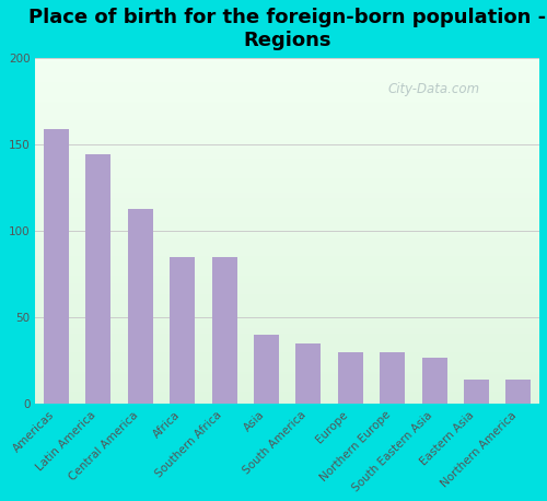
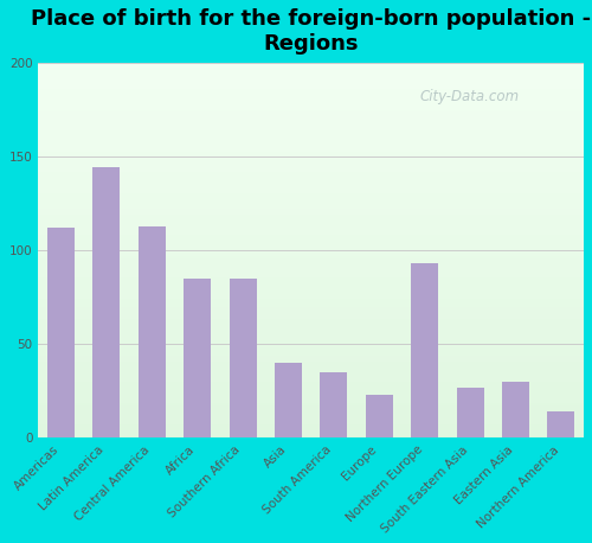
Americas: 159 -> 112
Europe: 30 -> 23
Northern Europe: 30 -> 93
Eastern Asia: 14 -> 30
